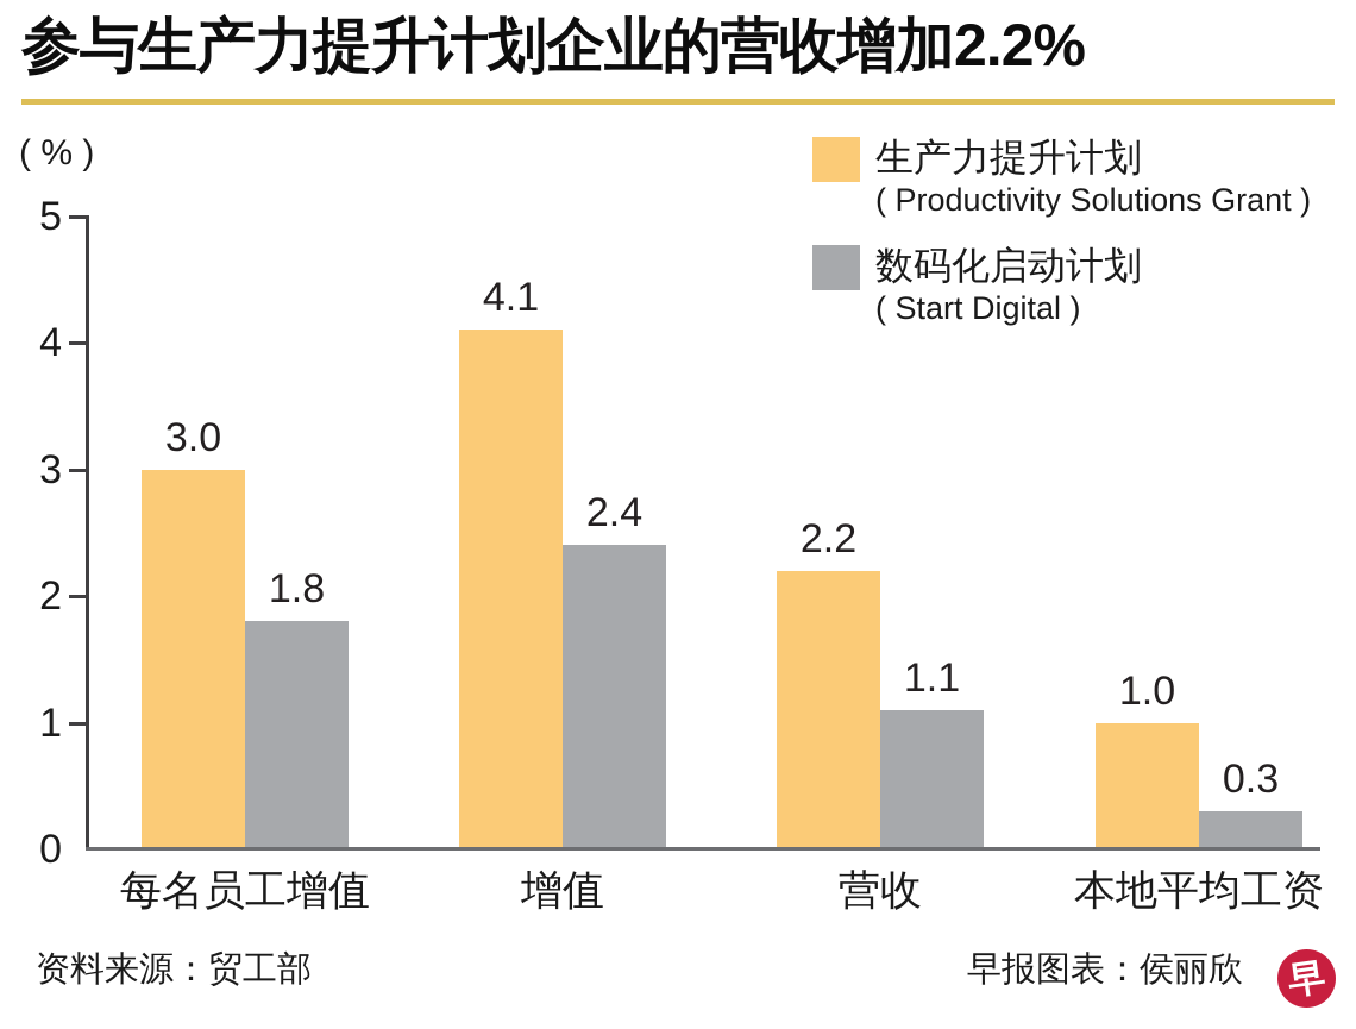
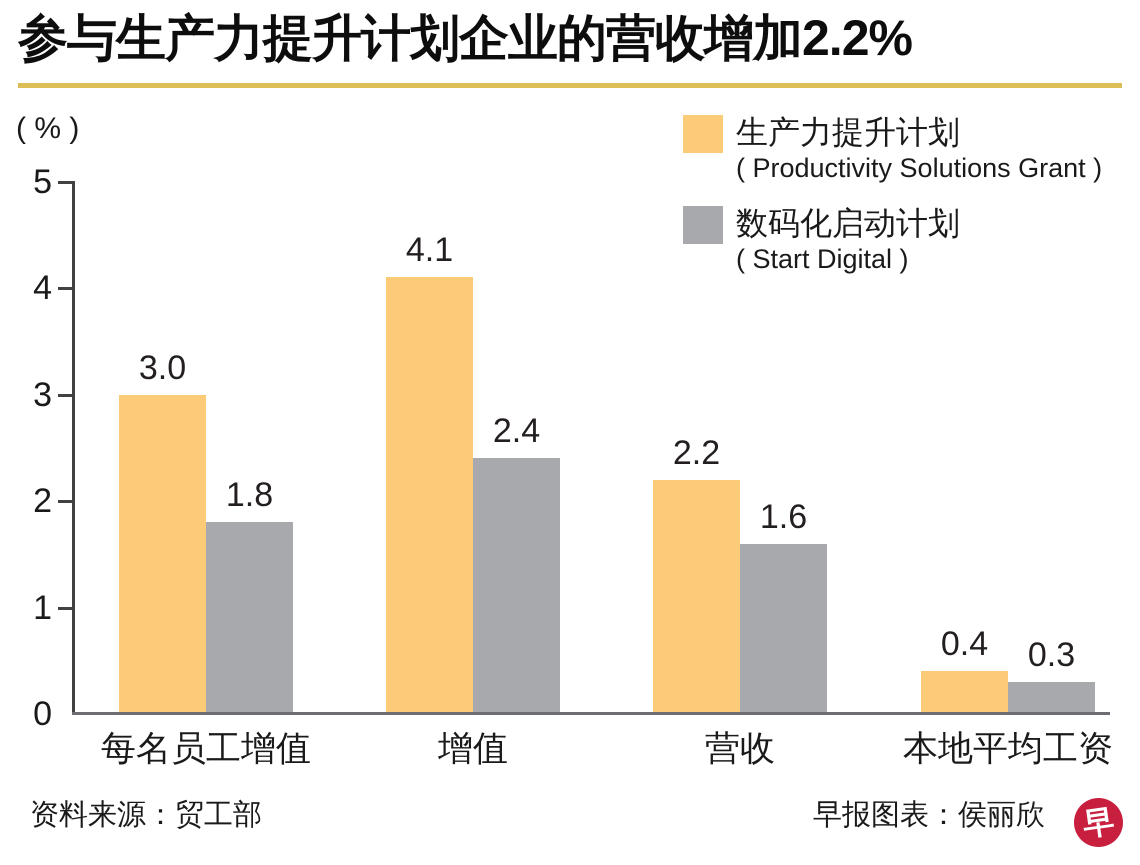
数码化启动计划 ( Start Digital )/营收: 1.1 -> 1.6
生产力提升计划 ( Productivity Solutions Grant )/本地平均工资: 1.0 -> 0.4
